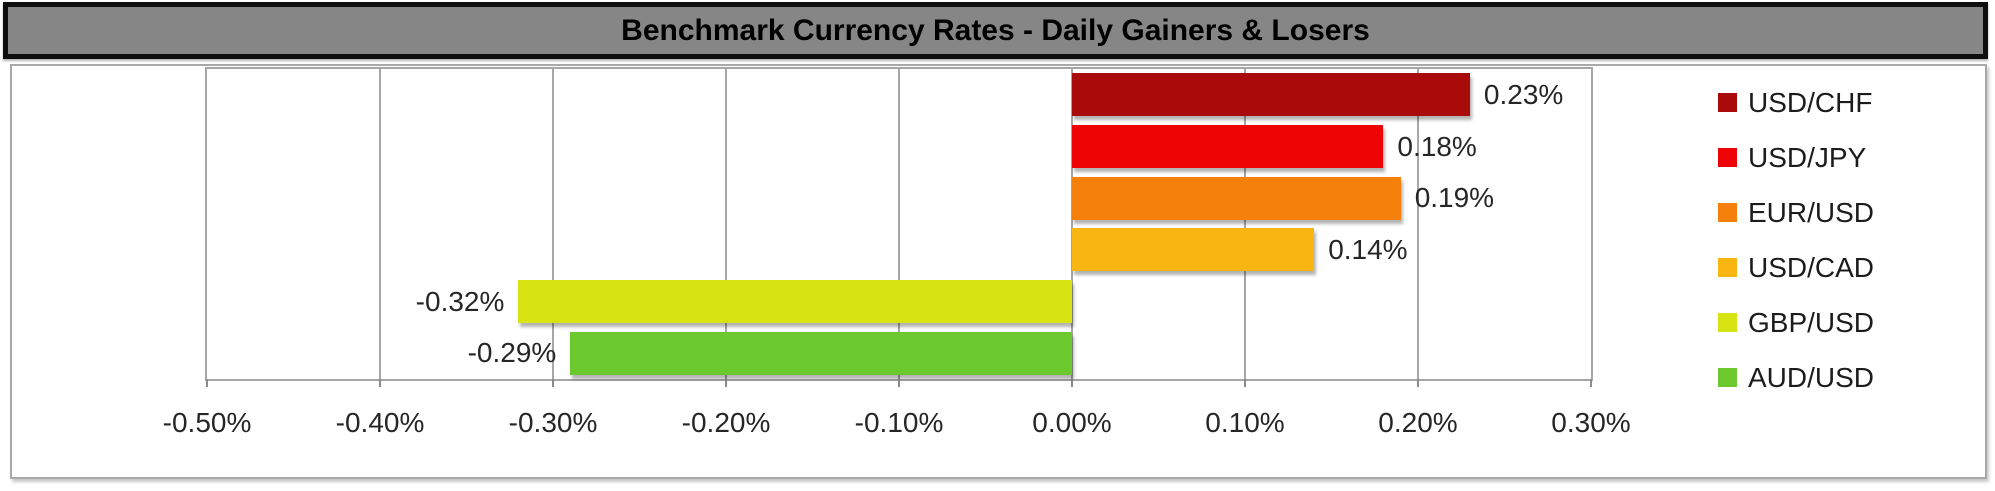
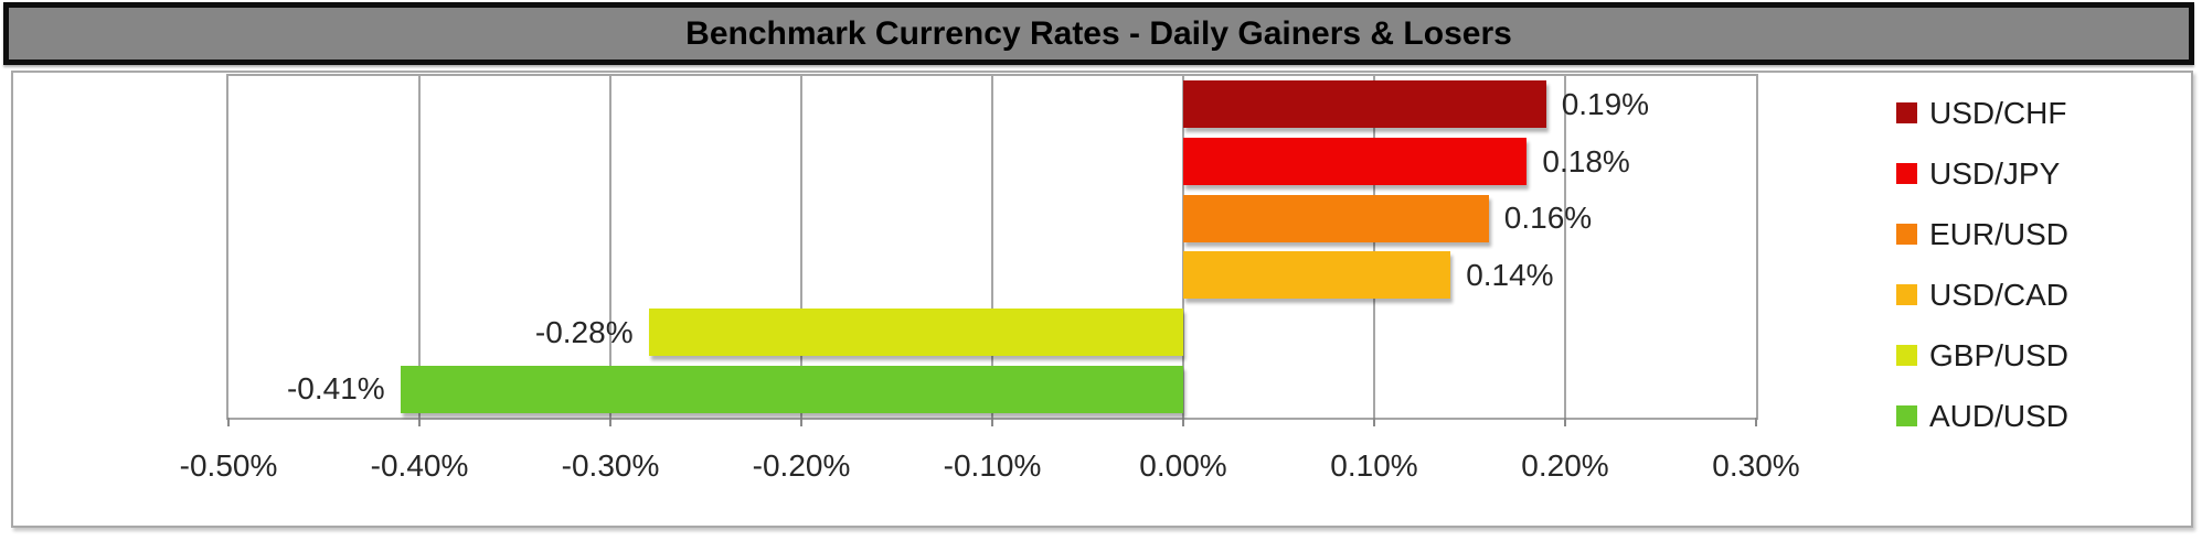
USD/CHF: 0.23% -> 0.19%
EUR/USD: 0.19% -> 0.16%
GBP/USD: -0.32% -> -0.28%
AUD/USD: -0.29% -> -0.41%
